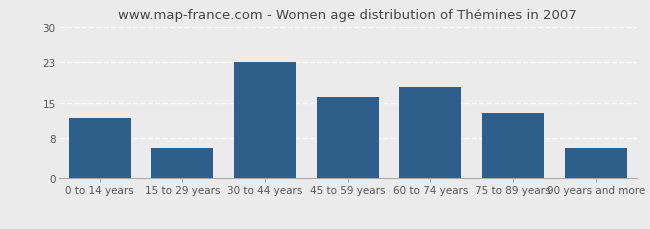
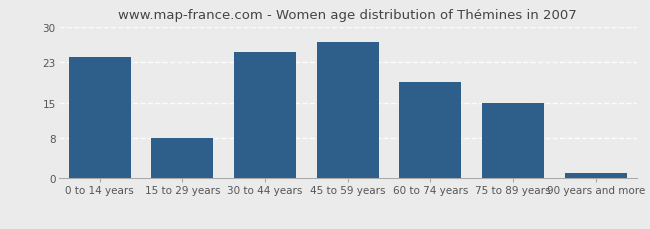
0 to 14 years: 12 -> 24
15 to 29 years: 6 -> 8
30 to 44 years: 23 -> 25
45 to 59 years: 16 -> 27
60 to 74 years: 18 -> 19
75 to 89 years: 13 -> 15
90 years and more: 6 -> 1
